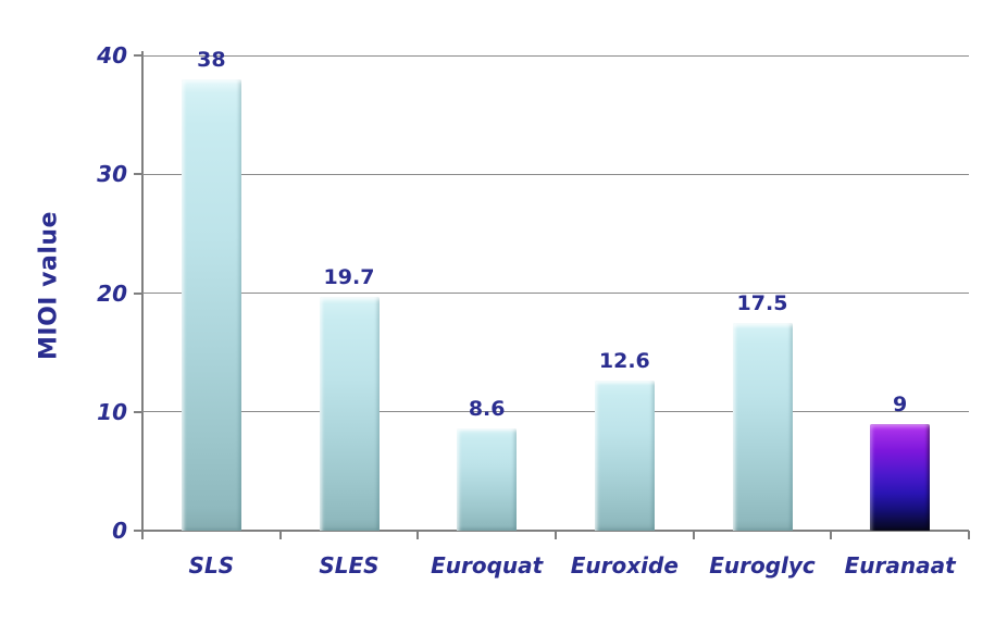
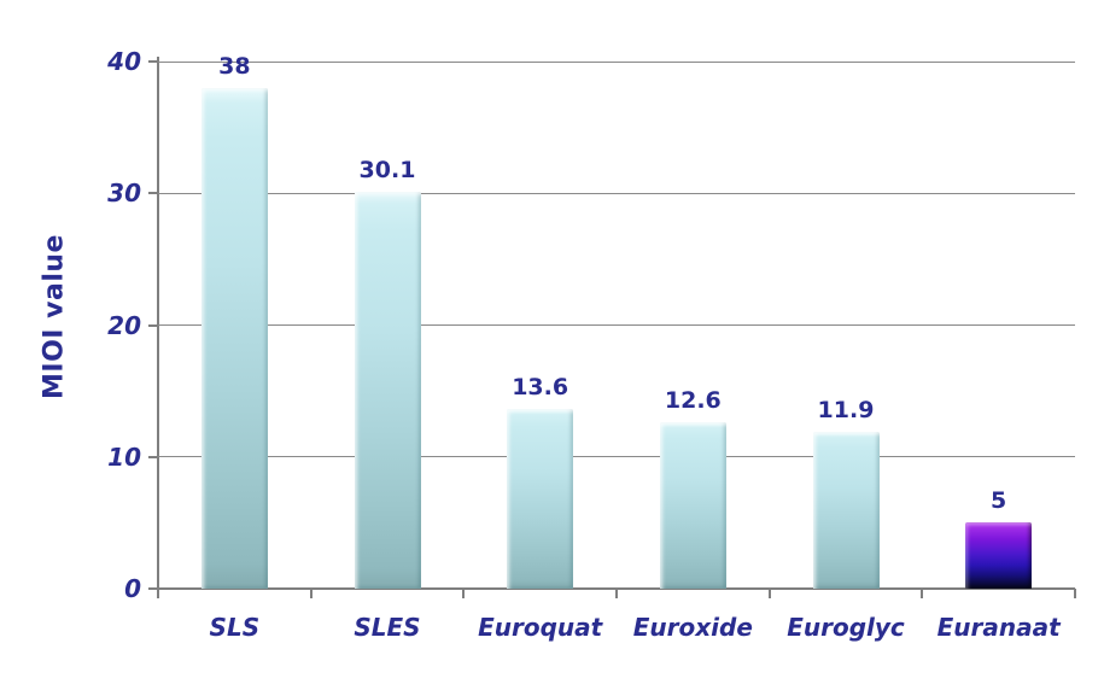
SLES: 19.7 -> 30.1
Euroquat: 8.6 -> 13.6
Euroglyc: 17.5 -> 11.9
Euranaat: 9 -> 5
